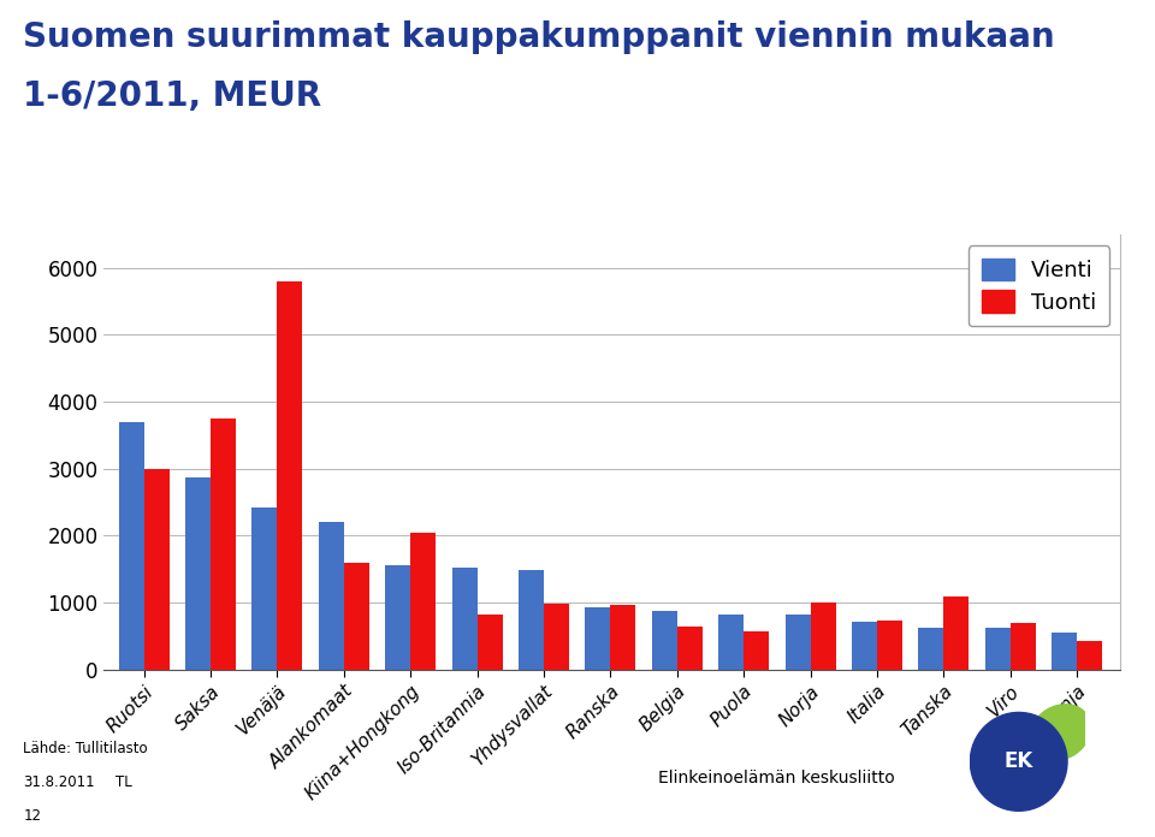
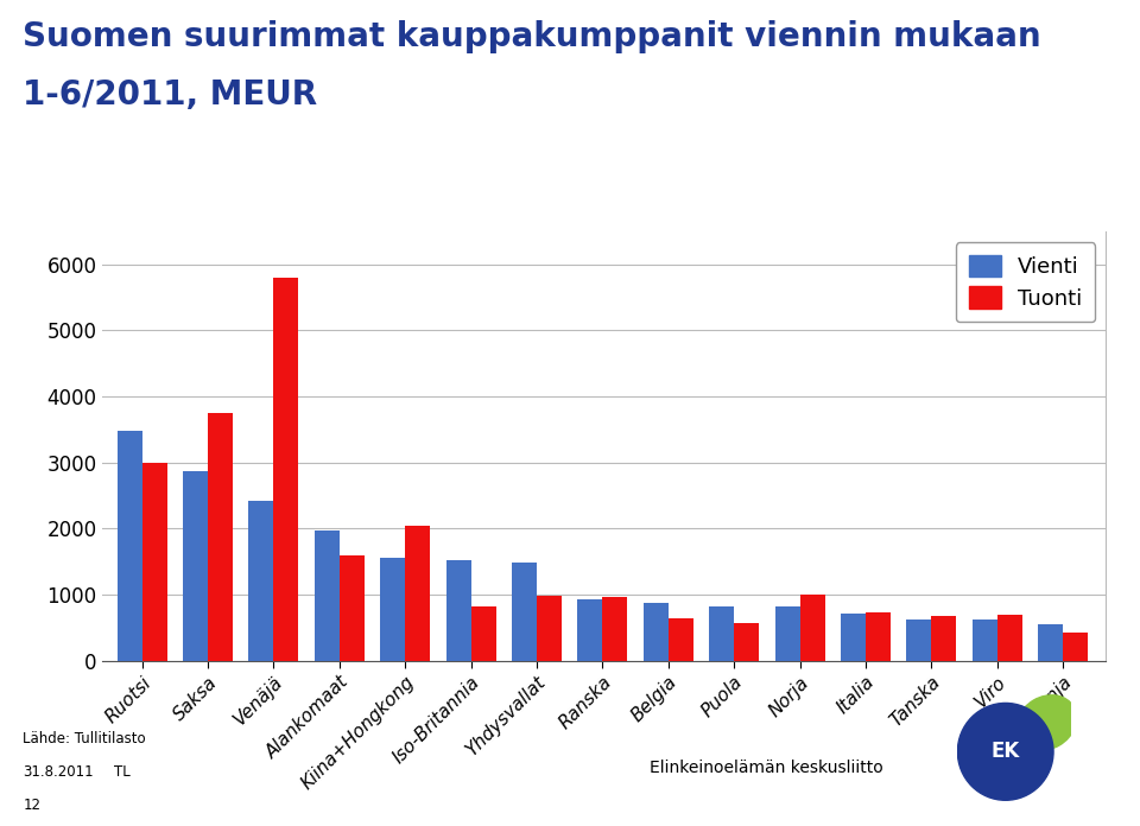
Vienti/Ruotsi: 3700 -> 3480
Vienti/Alankomaat: 2200 -> 1980
Tuonti/Tanska: 1100 -> 680
